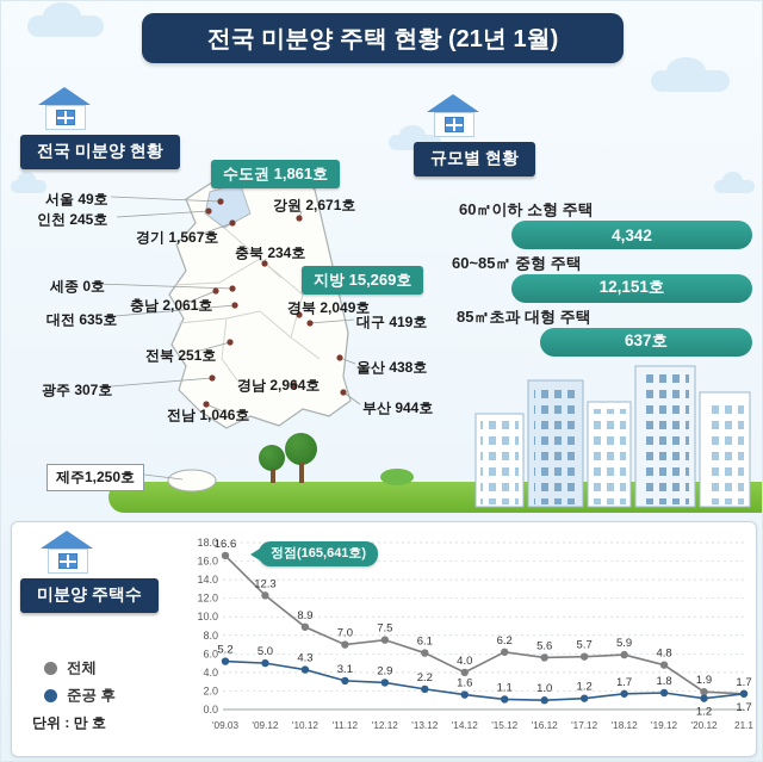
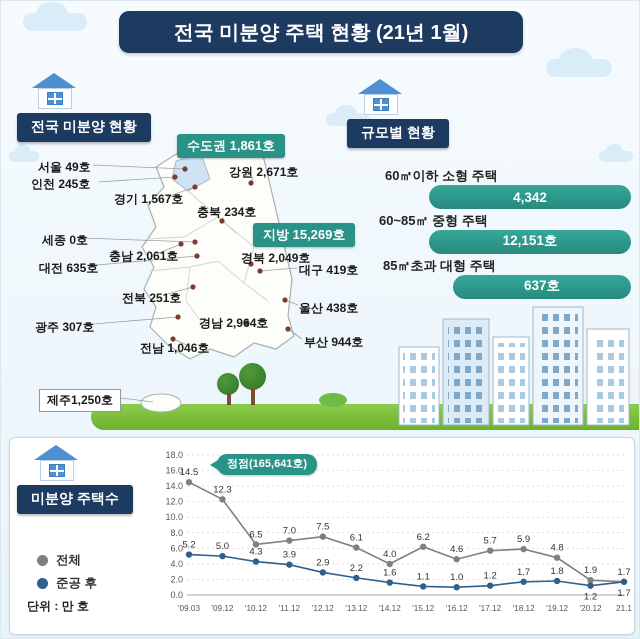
전체/'09.03: 16.6 -> 14.5
전체/'10.12: 8.9 -> 6.5
준공 후/'11.12: 3.1 -> 3.9
전체/'16.12: 5.6 -> 4.6
